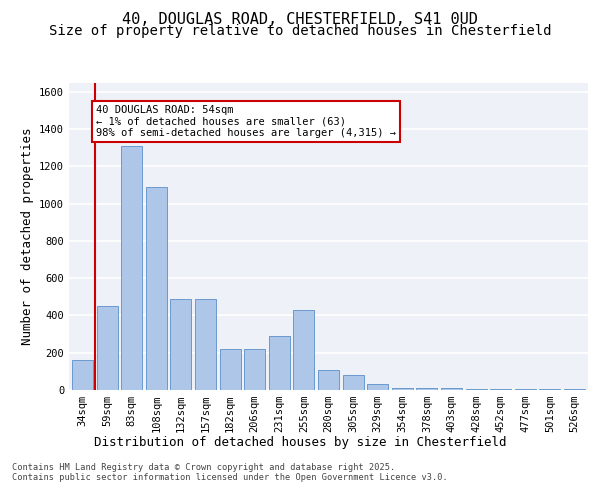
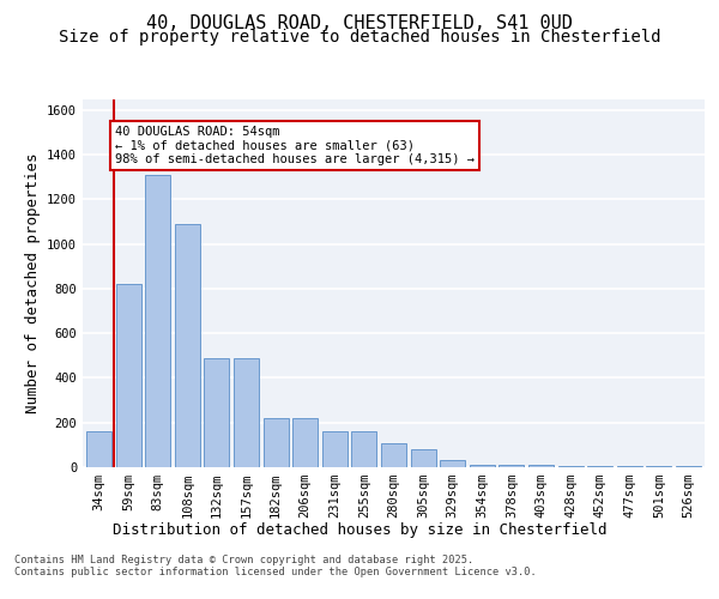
59sqm: 450 -> 820
231sqm: 290 -> 160
255sqm: 430 -> 160
